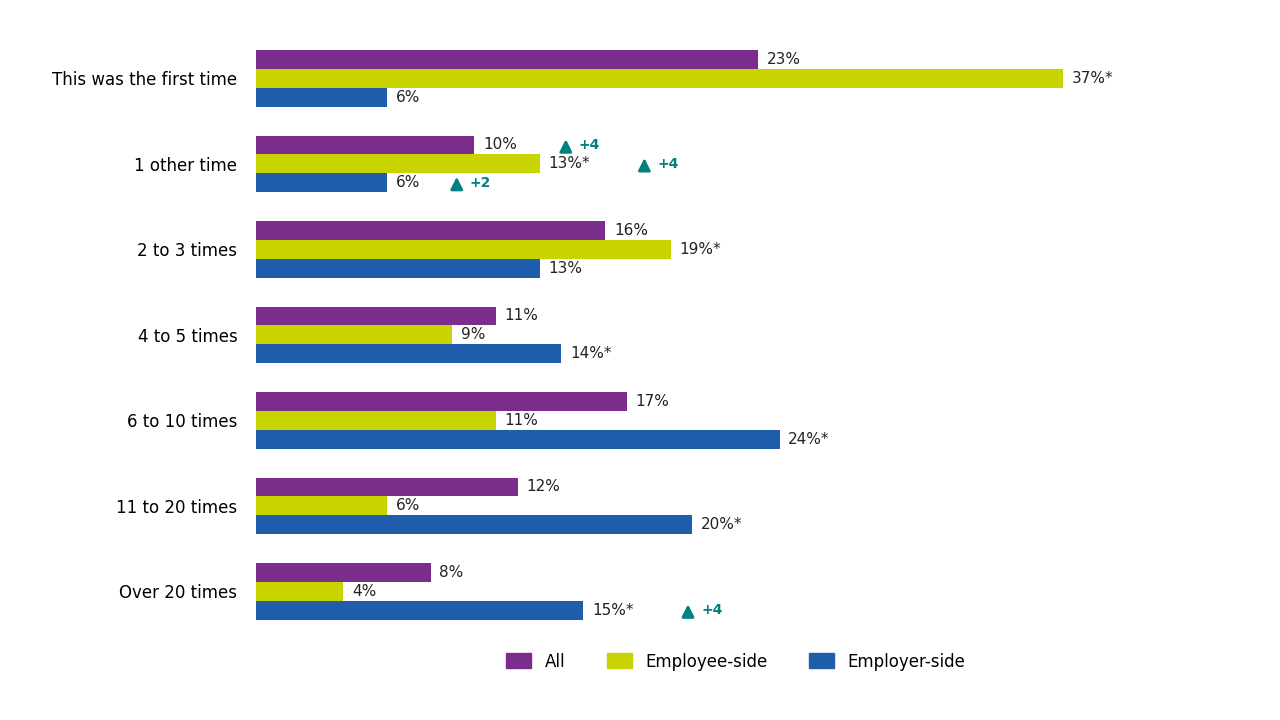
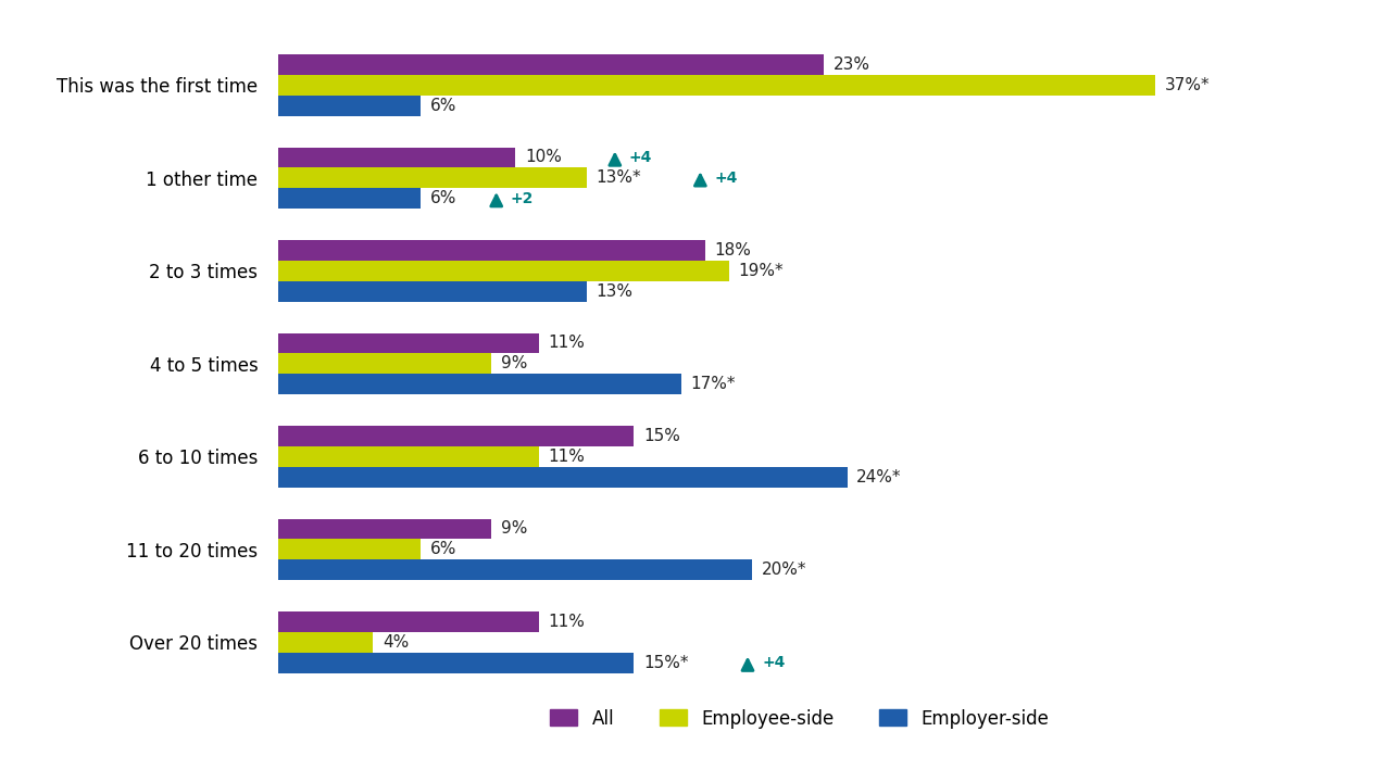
All/2 to 3 times: 16% -> 18%
Employer-side/4 to 5 times: 14%* -> 17%*
All/6 to 10 times: 17% -> 15%
All/11 to 20 times: 12% -> 9%
All/Over 20 times: 8% -> 11%
